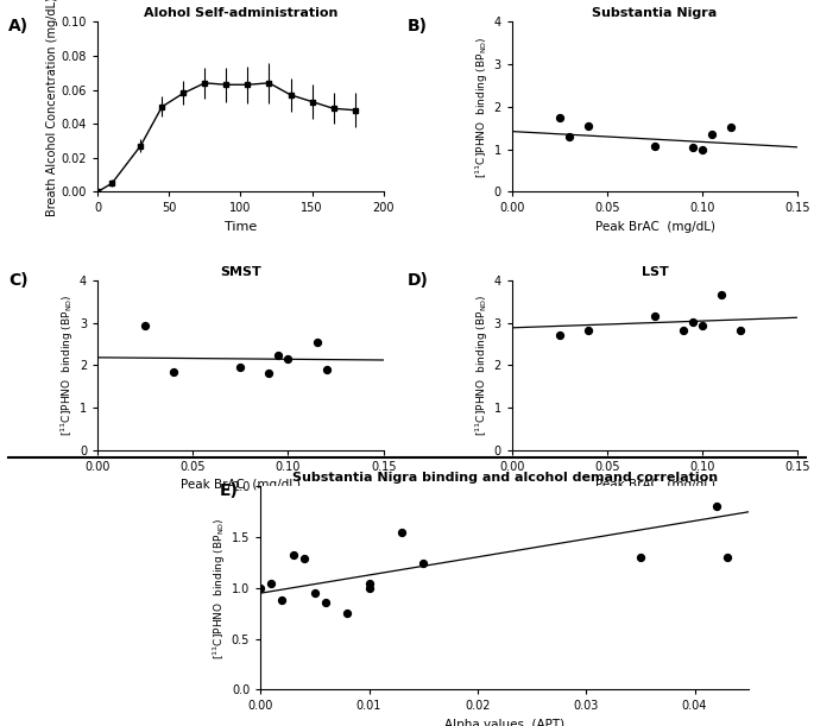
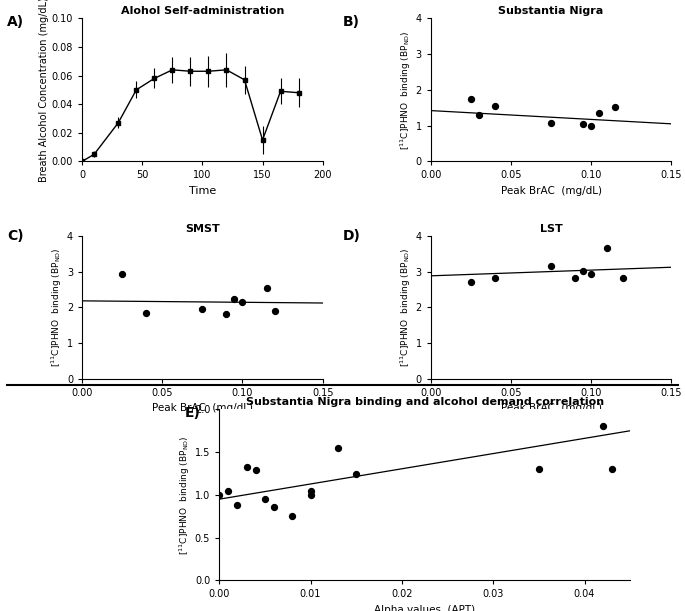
Alohol Self-administration/150: 0.053 -> 0.015
